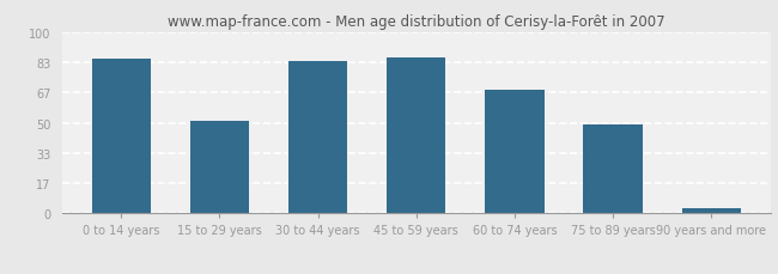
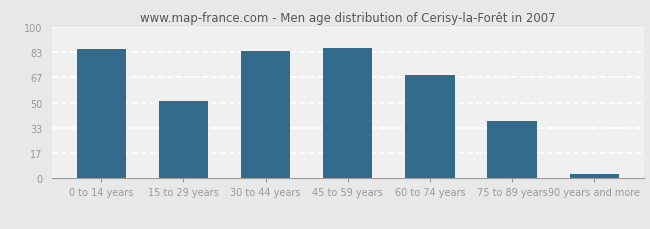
75 to 89 years: 49 -> 38
